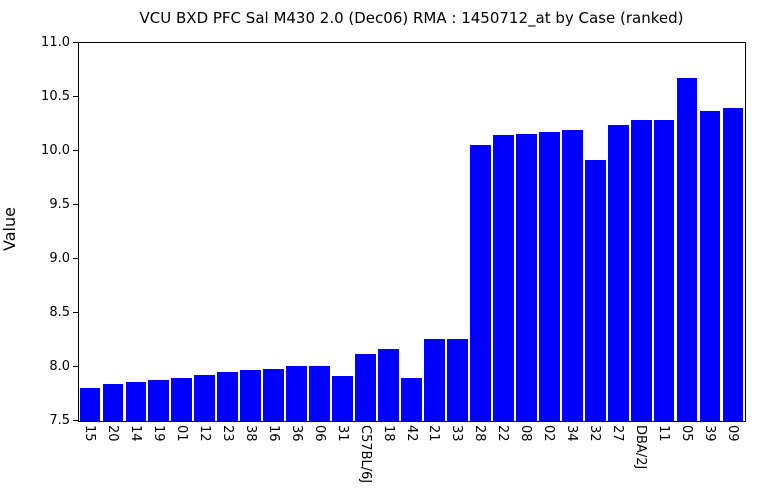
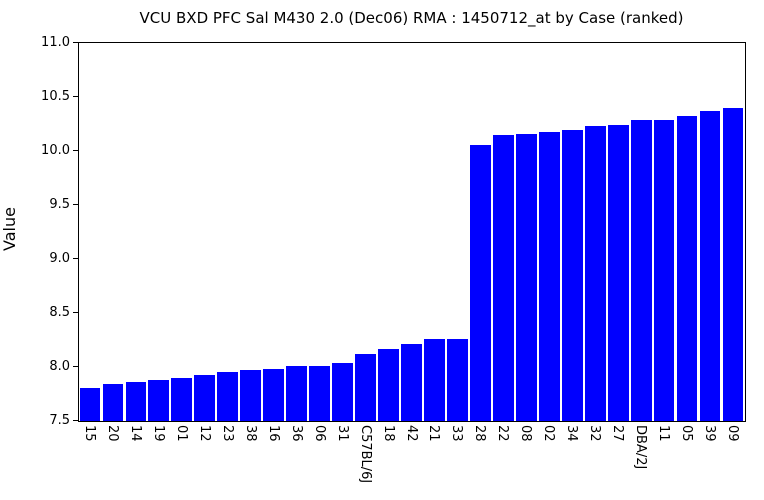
31: 7.92 -> 8.04
42: 7.90 -> 8.21
32: 9.92 -> 10.23
05: 10.68 -> 10.32
